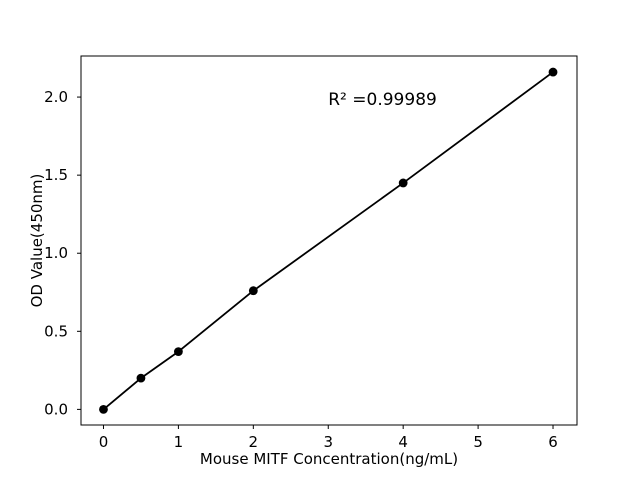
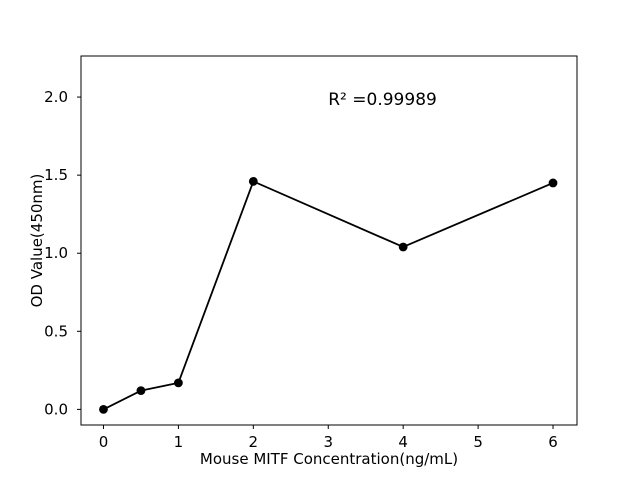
0.5: 0.20 -> 0.12
1: 0.37 -> 0.17
2: 0.76 -> 1.46
4: 1.45 -> 1.04
6: 2.16 -> 1.45
